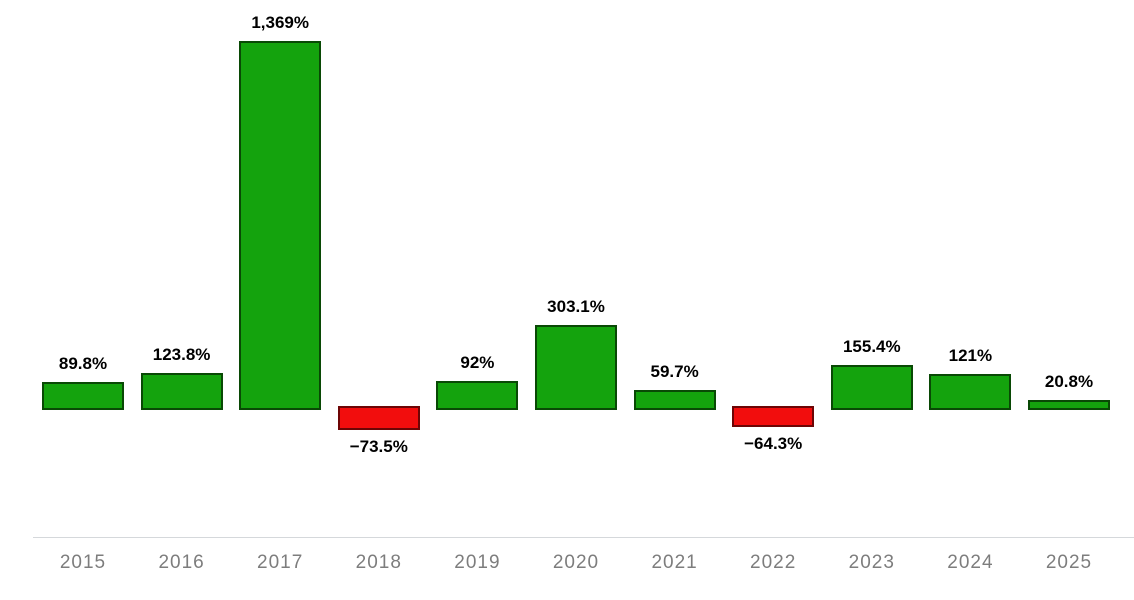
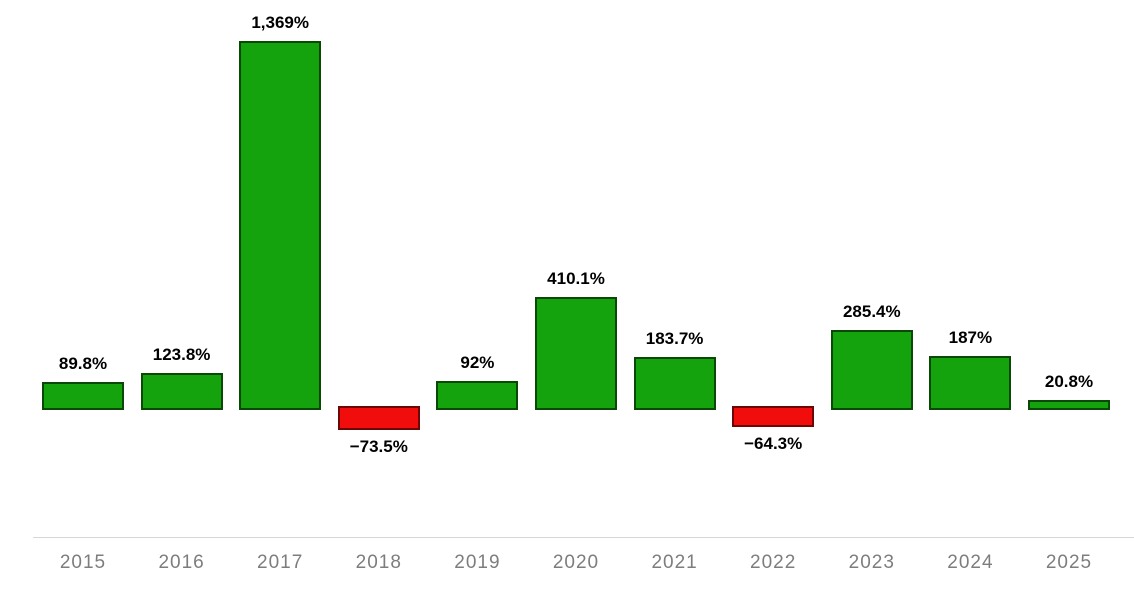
2020: 303.1% -> 410.1%
2021: 59.7% -> 183.7%
2023: 155.4% -> 285.4%
2024: 121% -> 187%
